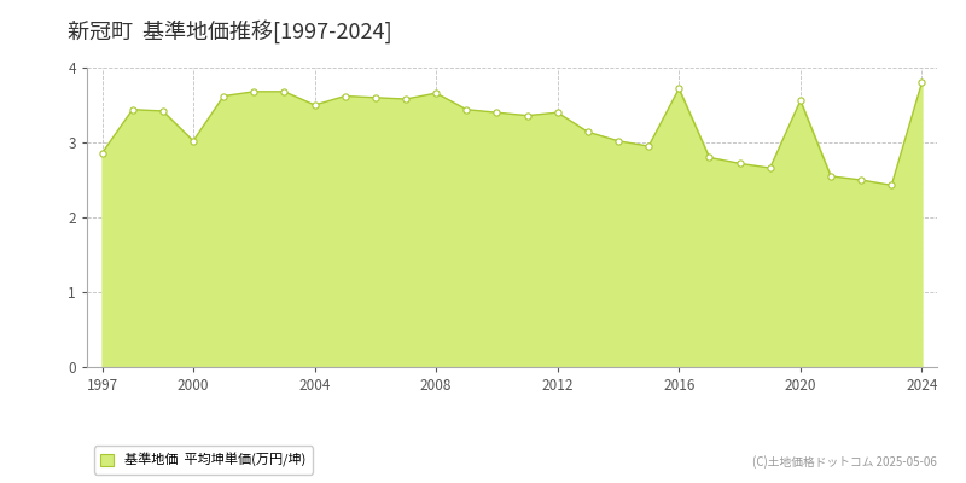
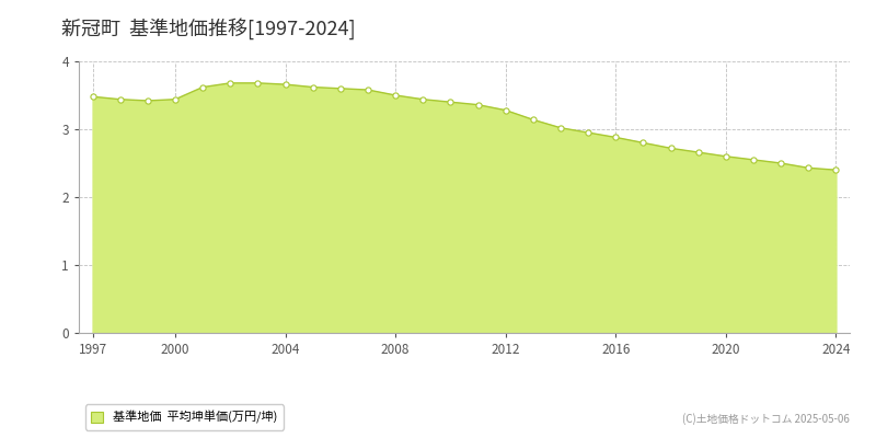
1997: 2.86 -> 3.48
2000: 3.02 -> 3.44
2004: 3.50 -> 3.66
2008: 3.66 -> 3.50
2012: 3.40 -> 3.28
2016: 3.72 -> 2.88
2020: 3.56 -> 2.60
2024: 3.80 -> 2.40
